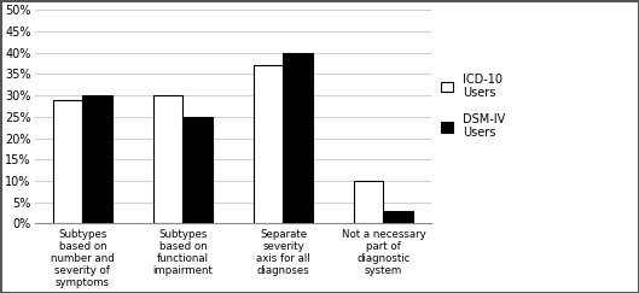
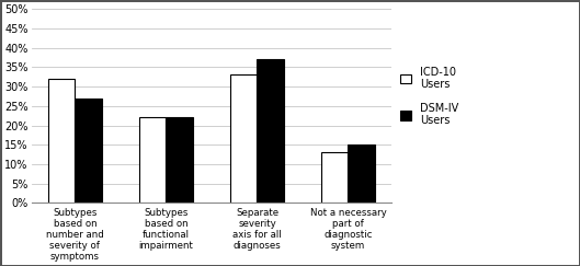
ICD-10 Users/Subtypes based on number and severity of symptoms: 29% -> 32%
DSM-IV Users/Subtypes based on number and severity of symptoms: 30% -> 27%
ICD-10 Users/Subtypes based on functional impairment: 30% -> 22%
DSM-IV Users/Subtypes based on functional impairment: 25% -> 22%
ICD-10 Users/Separate severity axis for all diagnoses: 37% -> 33%
DSM-IV Users/Separate severity axis for all diagnoses: 40% -> 37%
ICD-10 Users/Not a necessary part of diagnostic system: 10% -> 13%
DSM-IV Users/Not a necessary part of diagnostic system: 3% -> 15%
